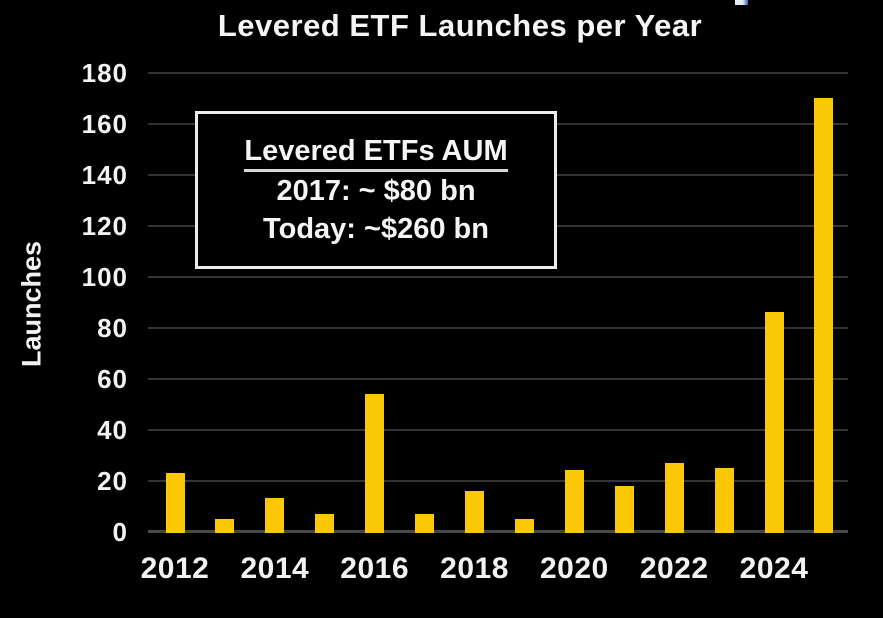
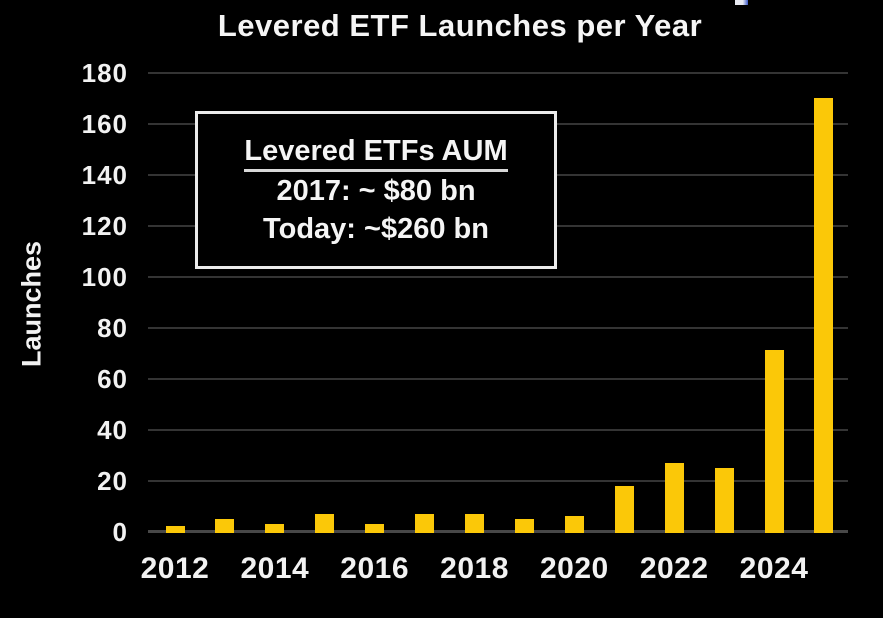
2012: 23 -> 2
2014: 13 -> 3
2016: 54 -> 3
2018: 16 -> 7
2020: 24 -> 6
2024: 86 -> 71
